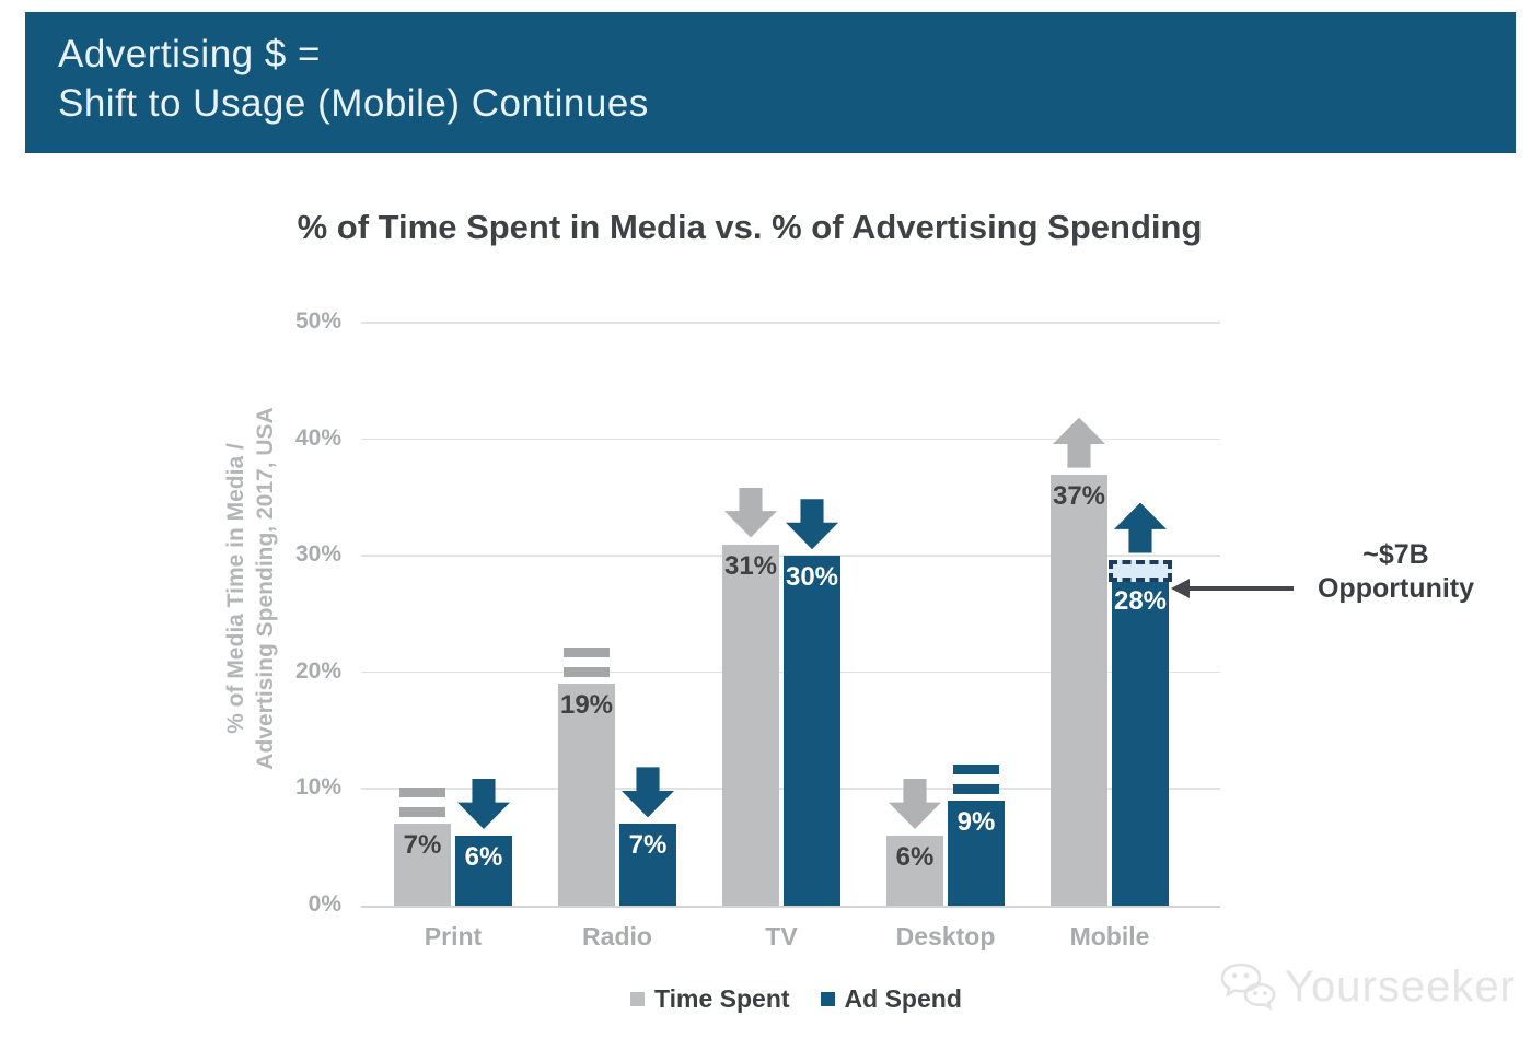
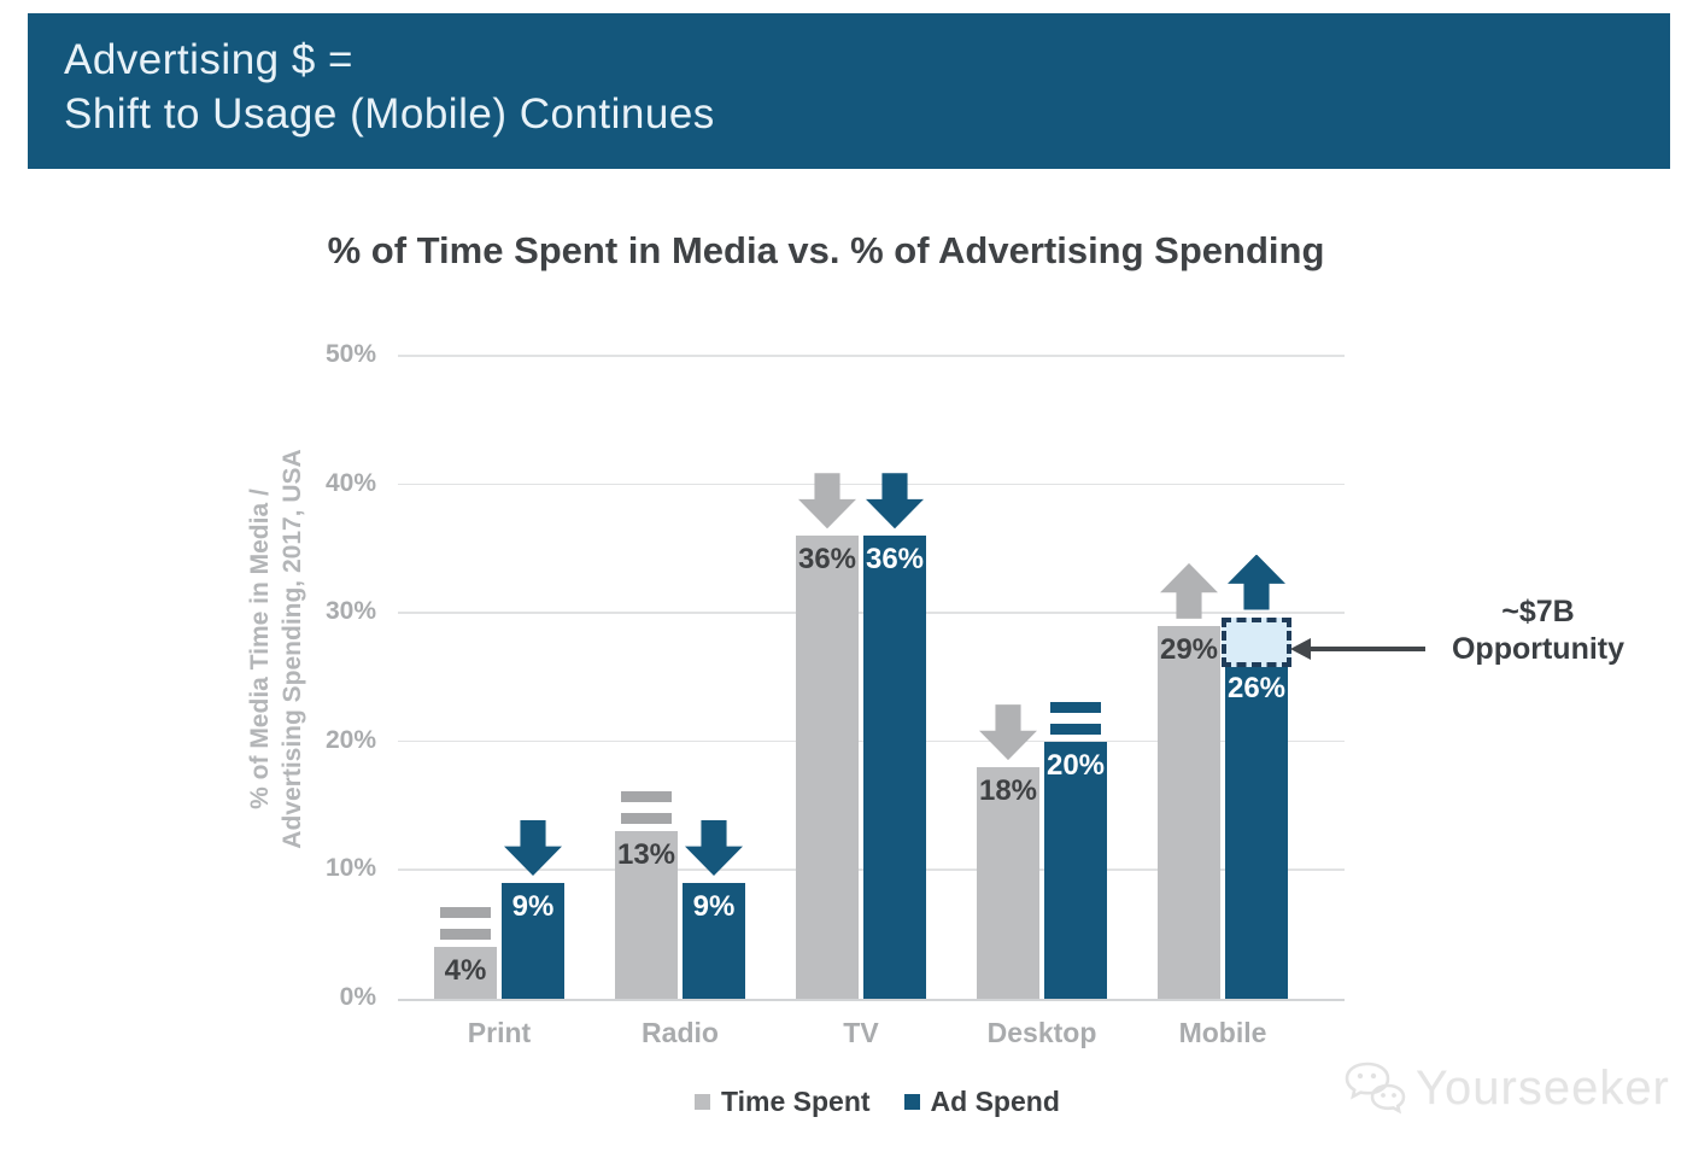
Time Spent/Print: 7% -> 4%
Ad Spend/Print: 6% -> 9%
Time Spent/Radio: 19% -> 13%
Ad Spend/Radio: 7% -> 9%
Time Spent/TV: 31% -> 36%
Ad Spend/TV: 30% -> 36%
Time Spent/Desktop: 6% -> 18%
Ad Spend/Desktop: 9% -> 20%
Time Spent/Mobile: 37% -> 29%
Ad Spend/Mobile: 28% -> 26%
